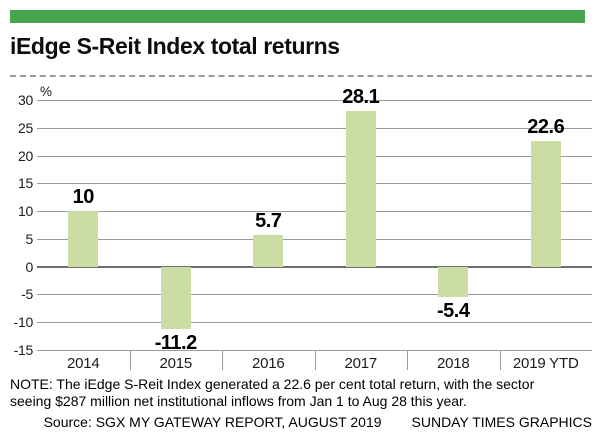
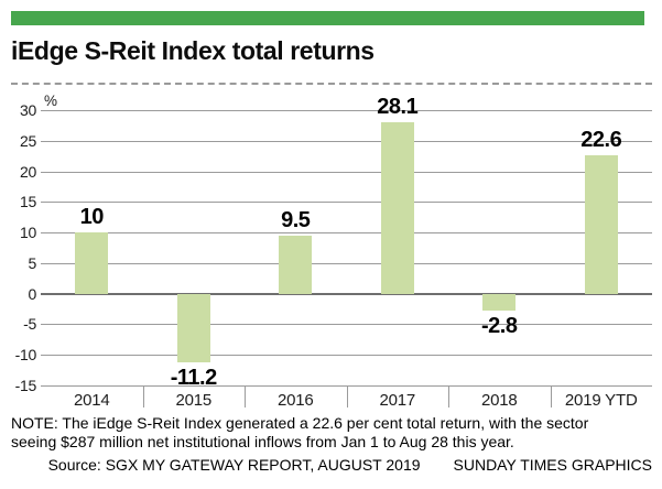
2016: 5.7 -> 9.5
2018: -5.4 -> -2.8
